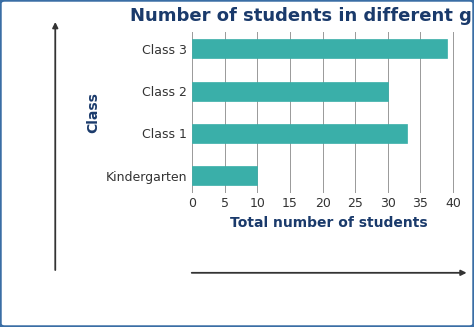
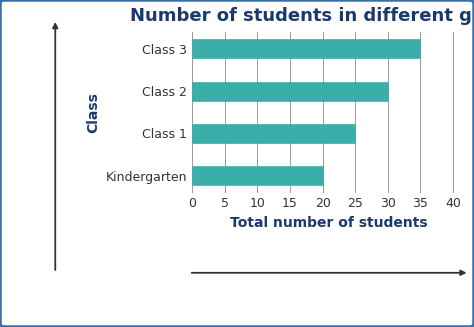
Class 3: 39 -> 35
Class 1: 33 -> 25
Kindergarten: 10 -> 20
